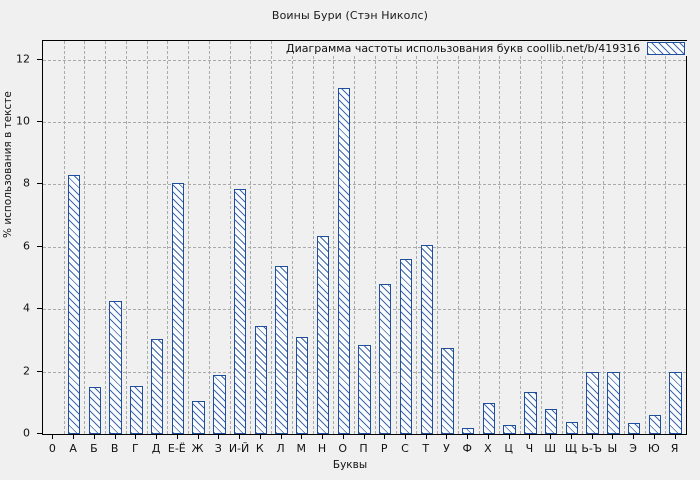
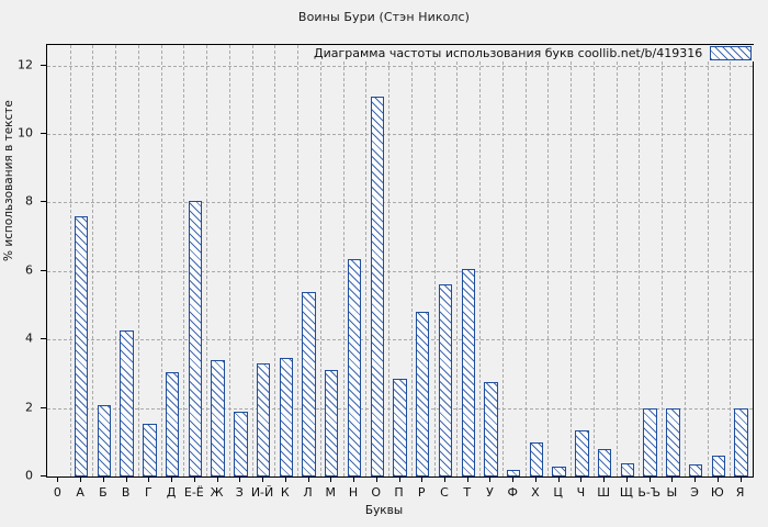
А: 8.3 -> 7.6
Б: 1.5 -> 2.1
Ж: 1.1 -> 3.4
И-Й: 7.8 -> 3.3
